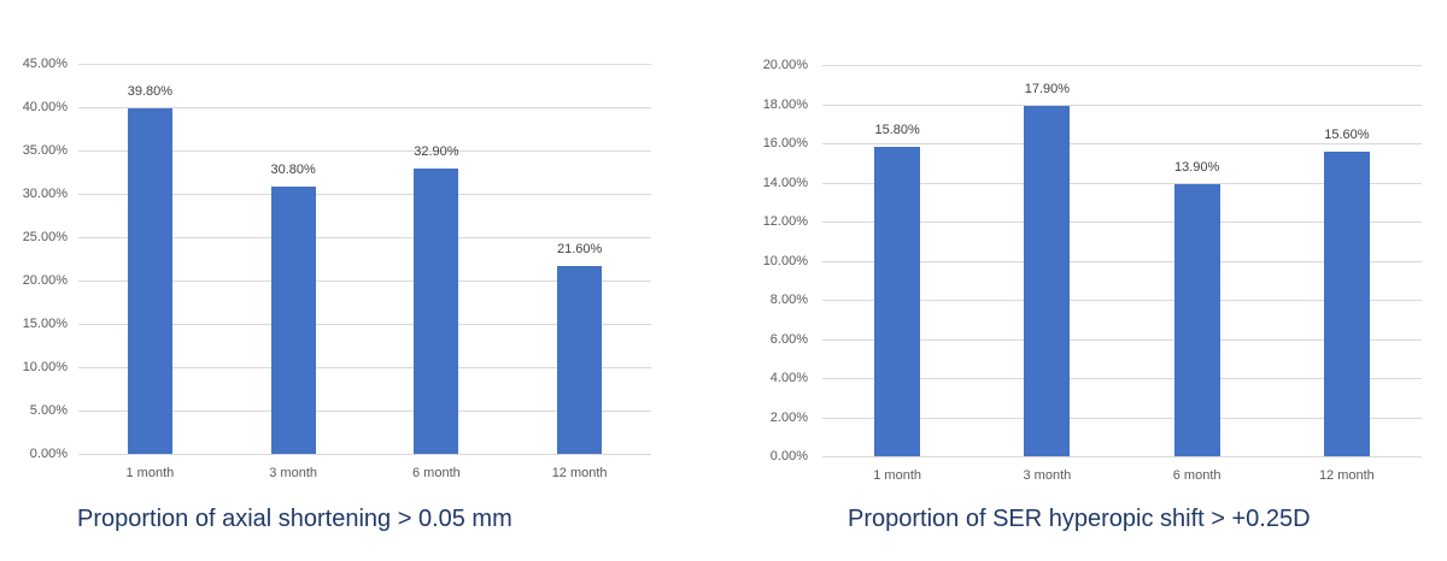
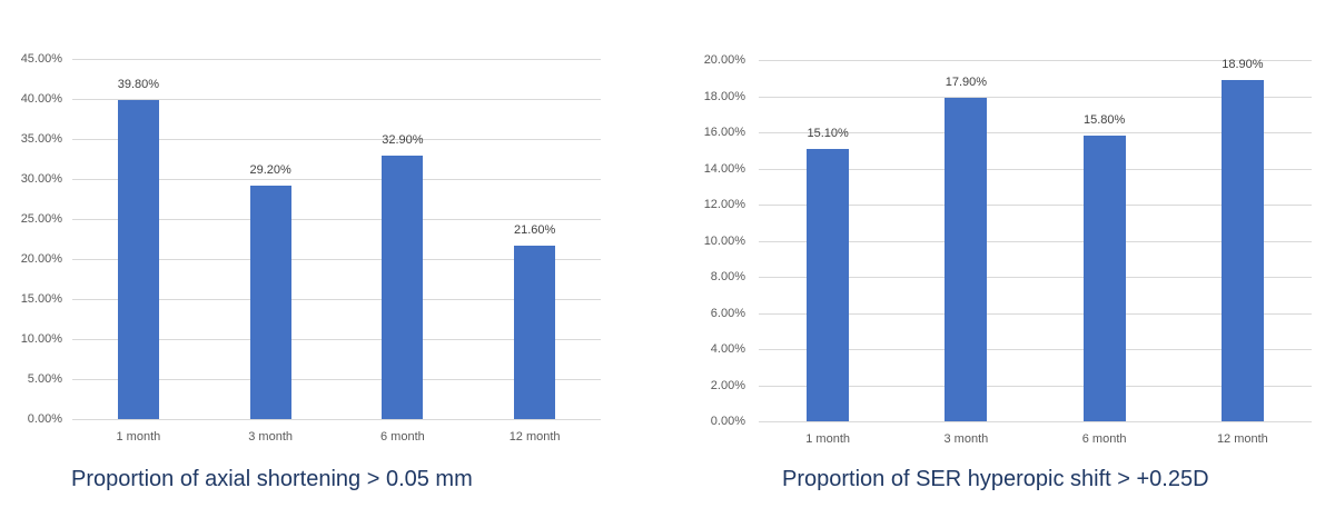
Proportion of axial shortening > 0.05 mm/3 month: 30.80% -> 29.20%
Proportion of SER hyperopic shift > +0.25D/1 month: 15.80% -> 15.10%
Proportion of SER hyperopic shift > +0.25D/6 month: 13.90% -> 15.80%
Proportion of SER hyperopic shift > +0.25D/12 month: 15.60% -> 18.90%
